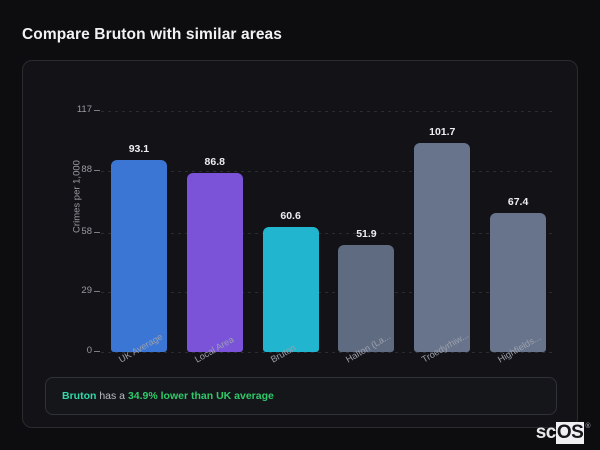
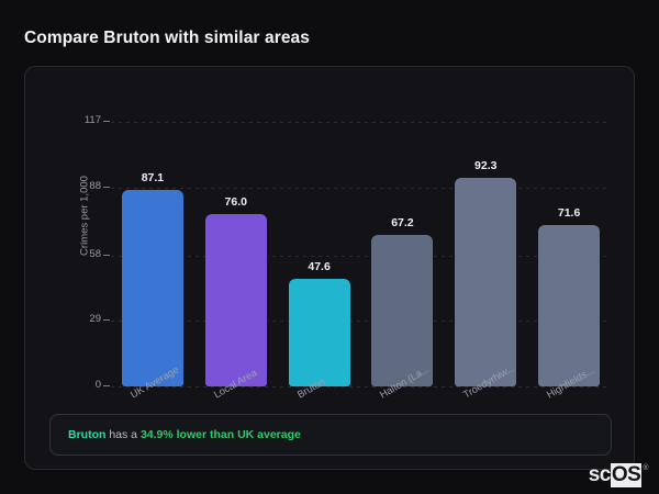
UK Average: 93.1 -> 87.1
Local Area: 86.8 -> 76.0
Bruton: 60.6 -> 47.6
Halton (La...: 51.9 -> 67.2
Troedyrhiw...: 101.7 -> 92.3
Highfields...: 67.4 -> 71.6
